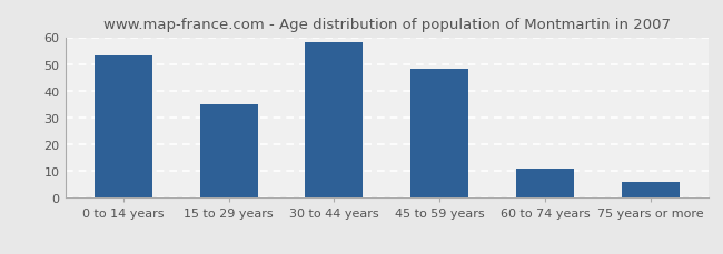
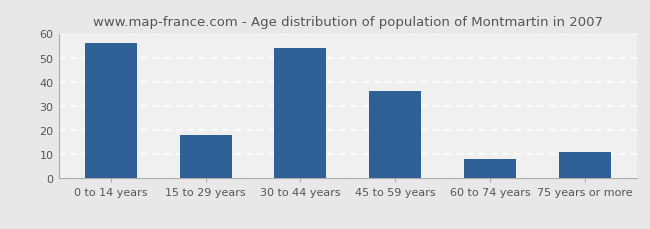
0 to 14 years: 53 -> 56
15 to 29 years: 35 -> 18
30 to 44 years: 58 -> 54
45 to 59 years: 48 -> 36
60 to 74 years: 11 -> 8
75 years or more: 6 -> 11
